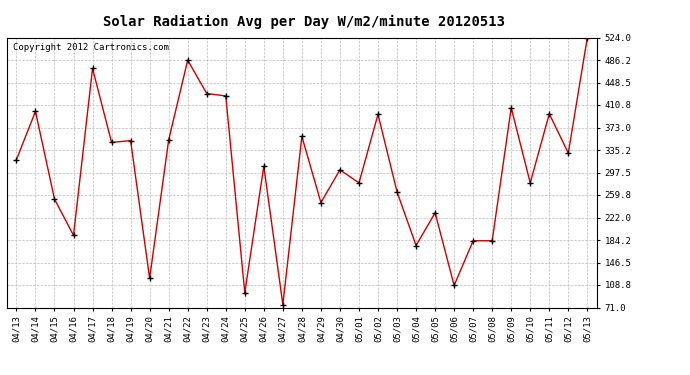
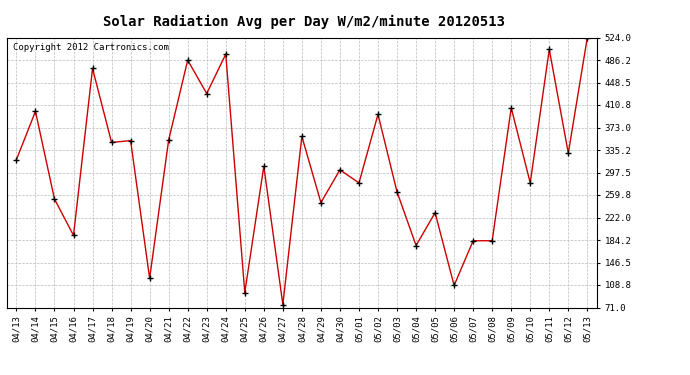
04/24: 426 -> 496
05/11: 396 -> 504
